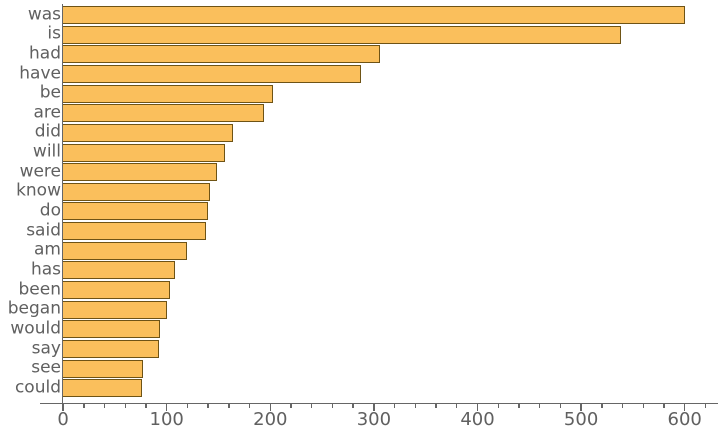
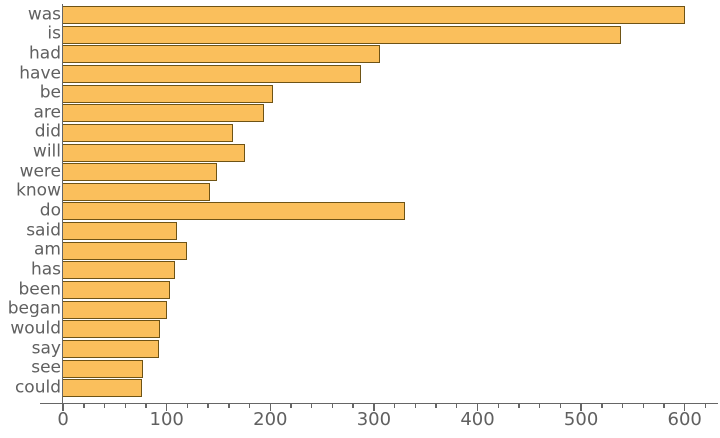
will: 158 -> 177
do: 141 -> 331
said: 139 -> 111
